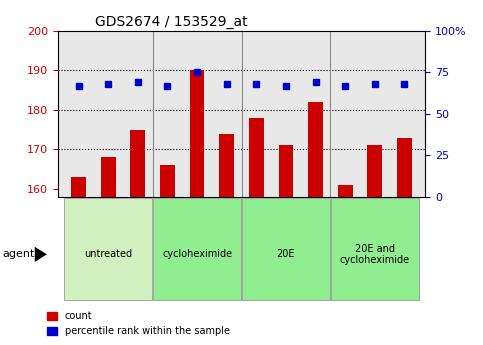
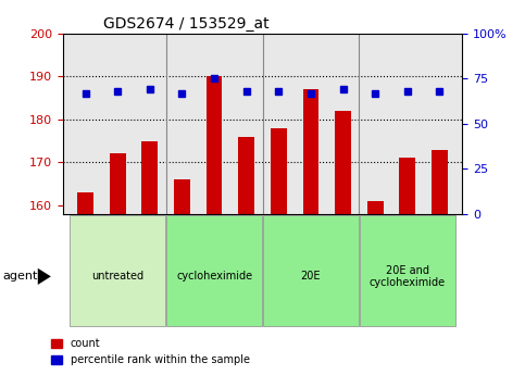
count/GSM67157: 168 -> 172
count/GSM67172: 174 -> 176
count/GSM67161: 171 -> 187
